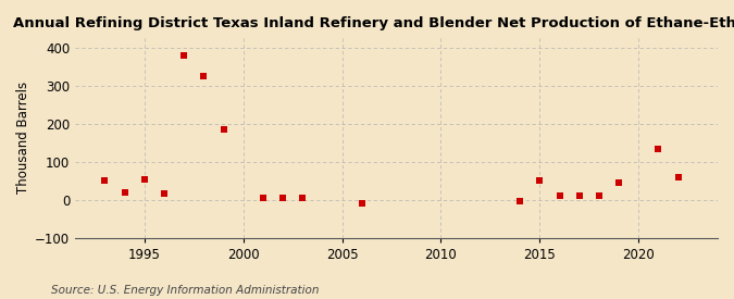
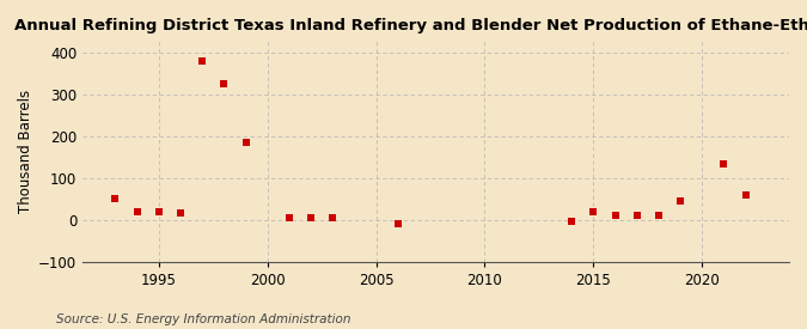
1995: 55 -> 20
2015: 50 -> 20
